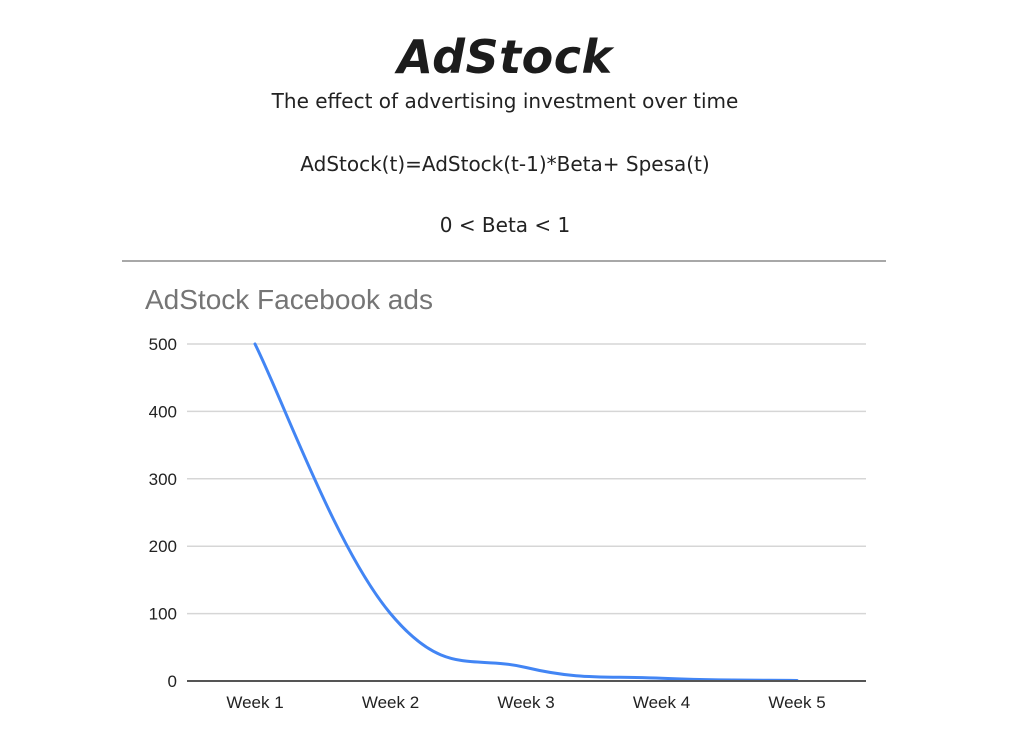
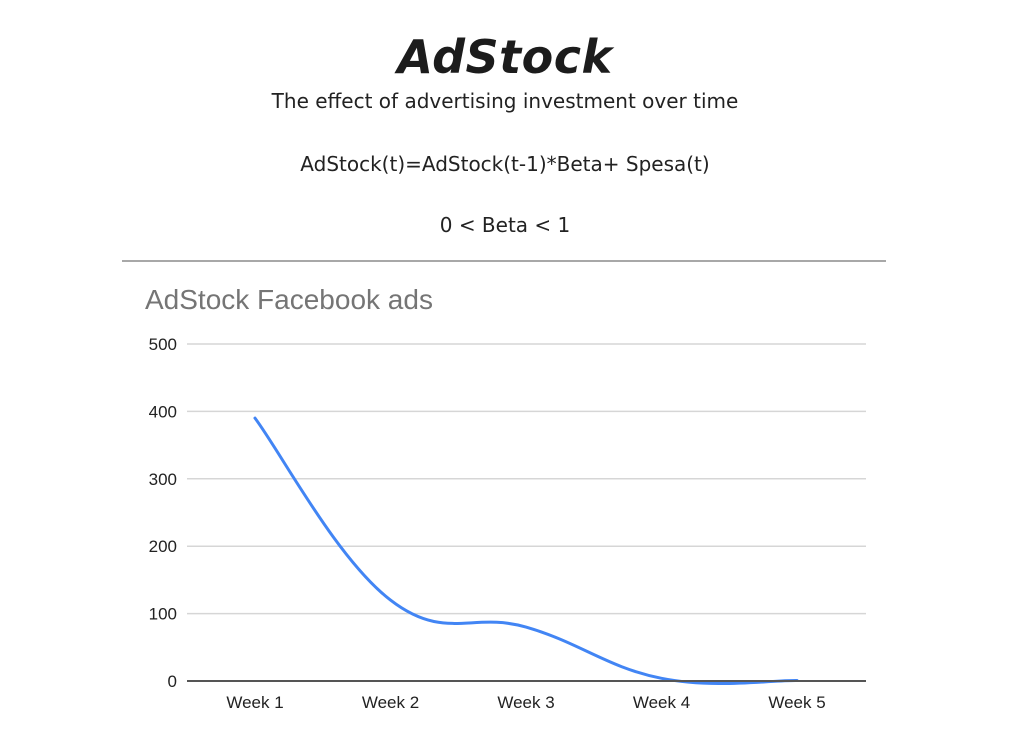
Week 1: 500 -> 390
Week 2: 100 -> 120
Week 3: 20 -> 80
